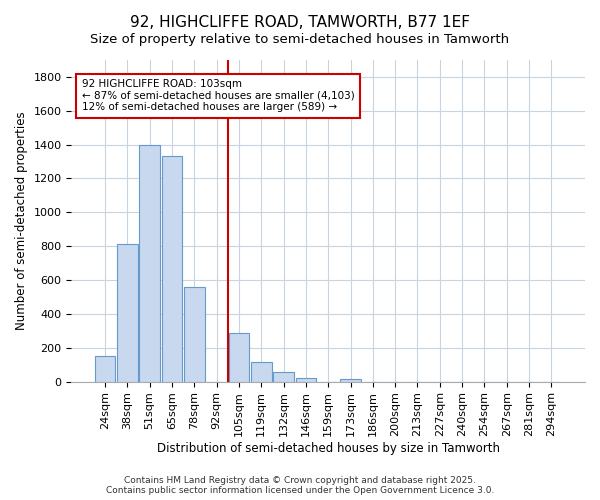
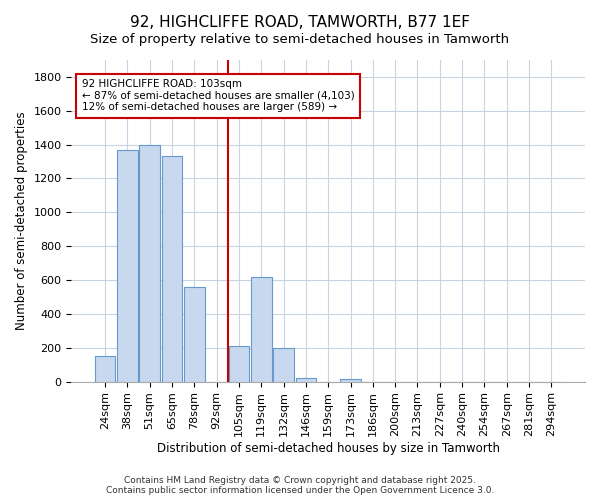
38sqm: 810 -> 1370
105sqm: 290 -> 210
119sqm: 120 -> 620
132sqm: 60 -> 200
